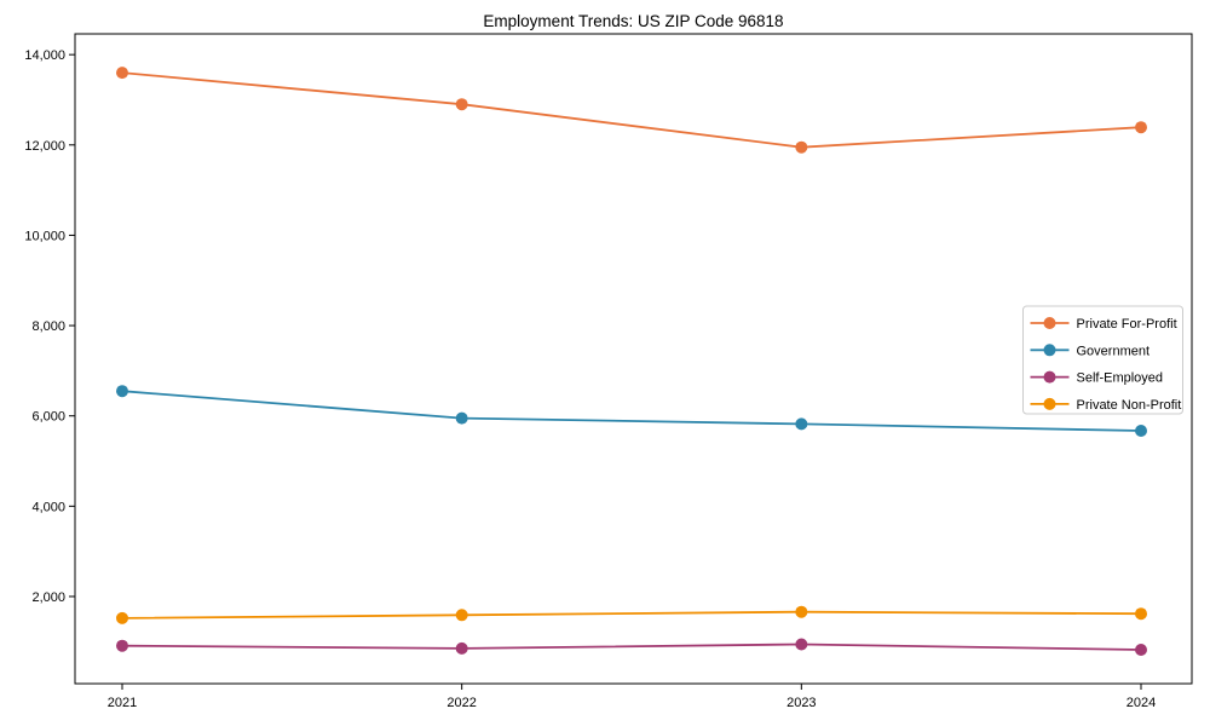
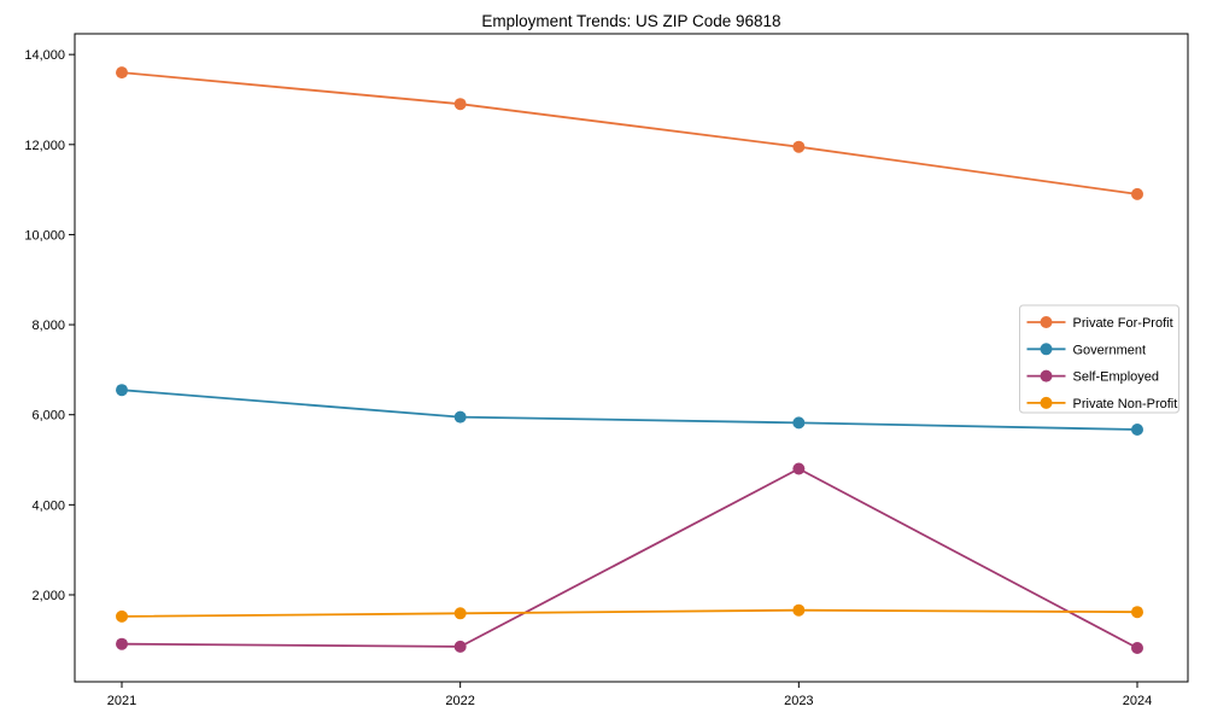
Self-Employed/2023: 900 -> 4800
Private For-Profit/2024: 12400 -> 10900
